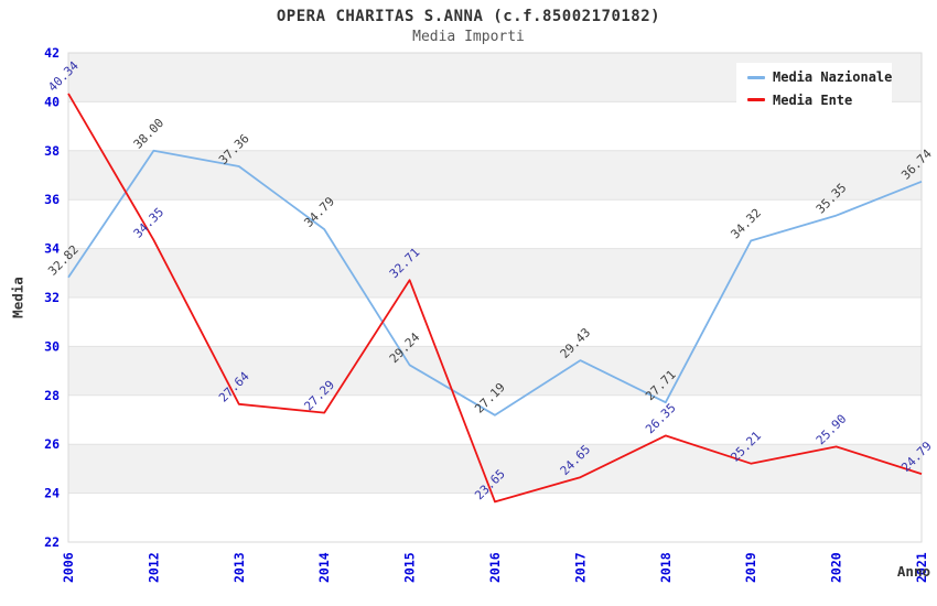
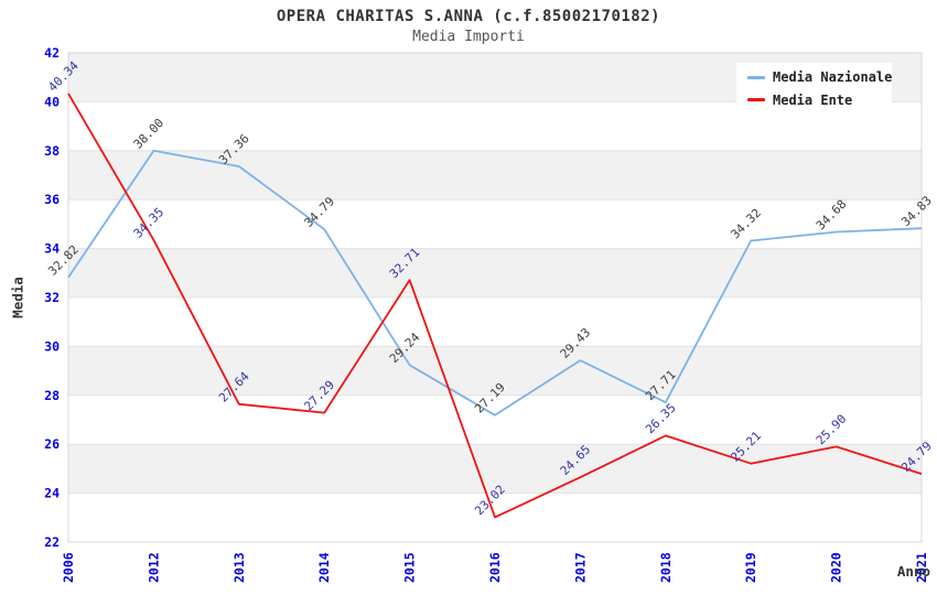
Media Ente/2016: 23.65 -> 23.02
Media Nazionale/2020: 35.35 -> 34.68
Media Nazionale/2021: 36.74 -> 34.83
